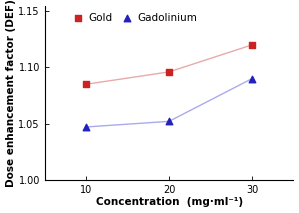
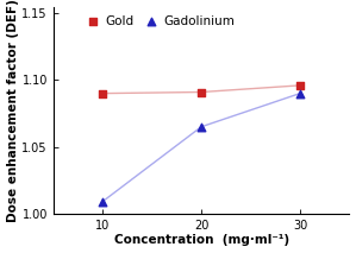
Gold/10: 1.085 -> 1.090
Gadolinium/10: 1.047 -> 1.009
Gold/20: 1.096 -> 1.091
Gadolinium/20: 1.052 -> 1.065
Gold/30: 1.120 -> 1.096
